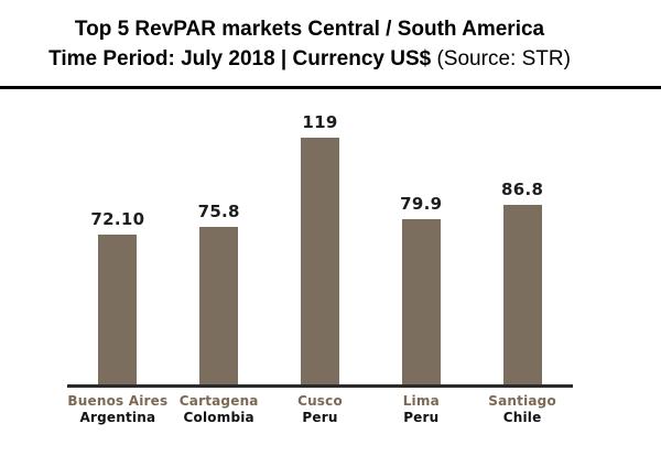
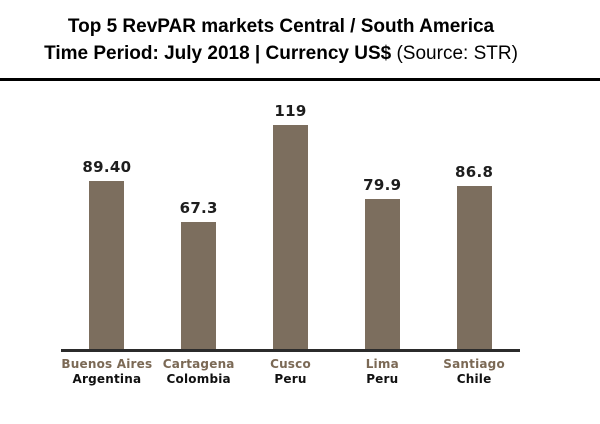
Buenos Aires: 72.10 -> 89.40
Cartagena: 75.8 -> 67.3
